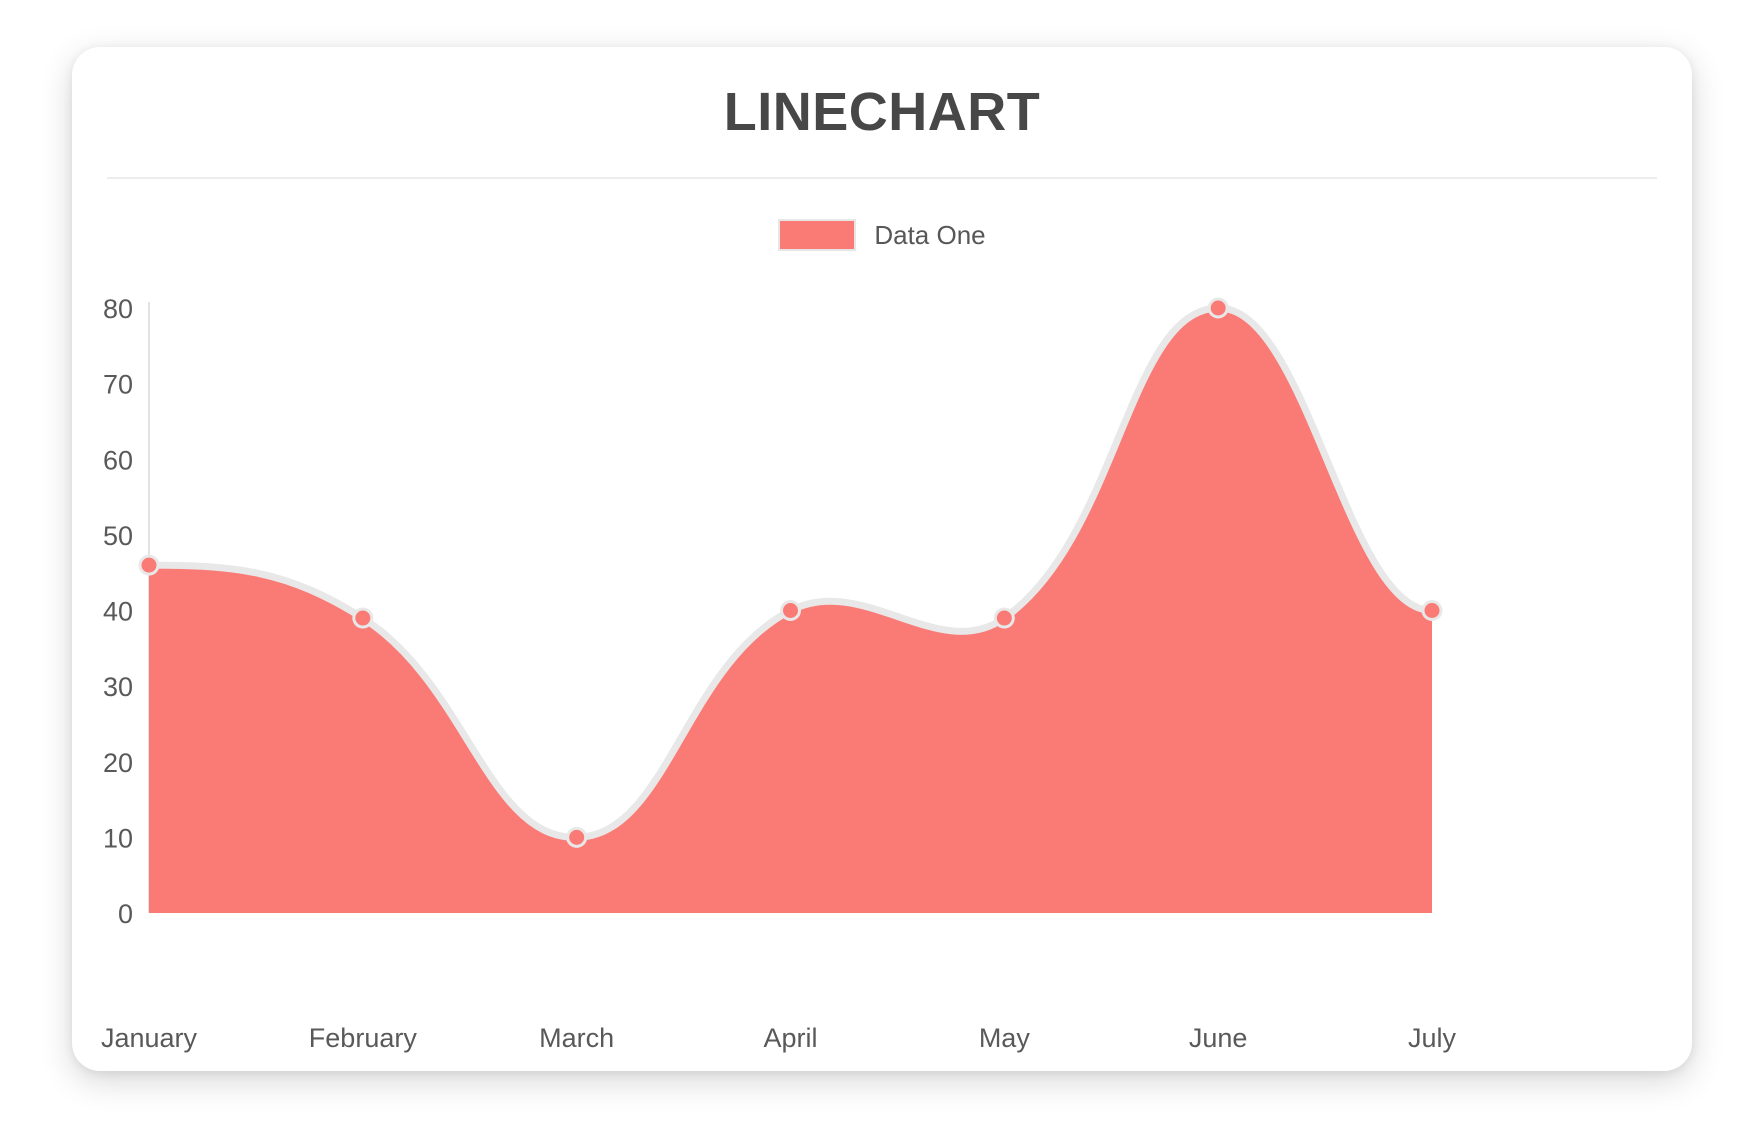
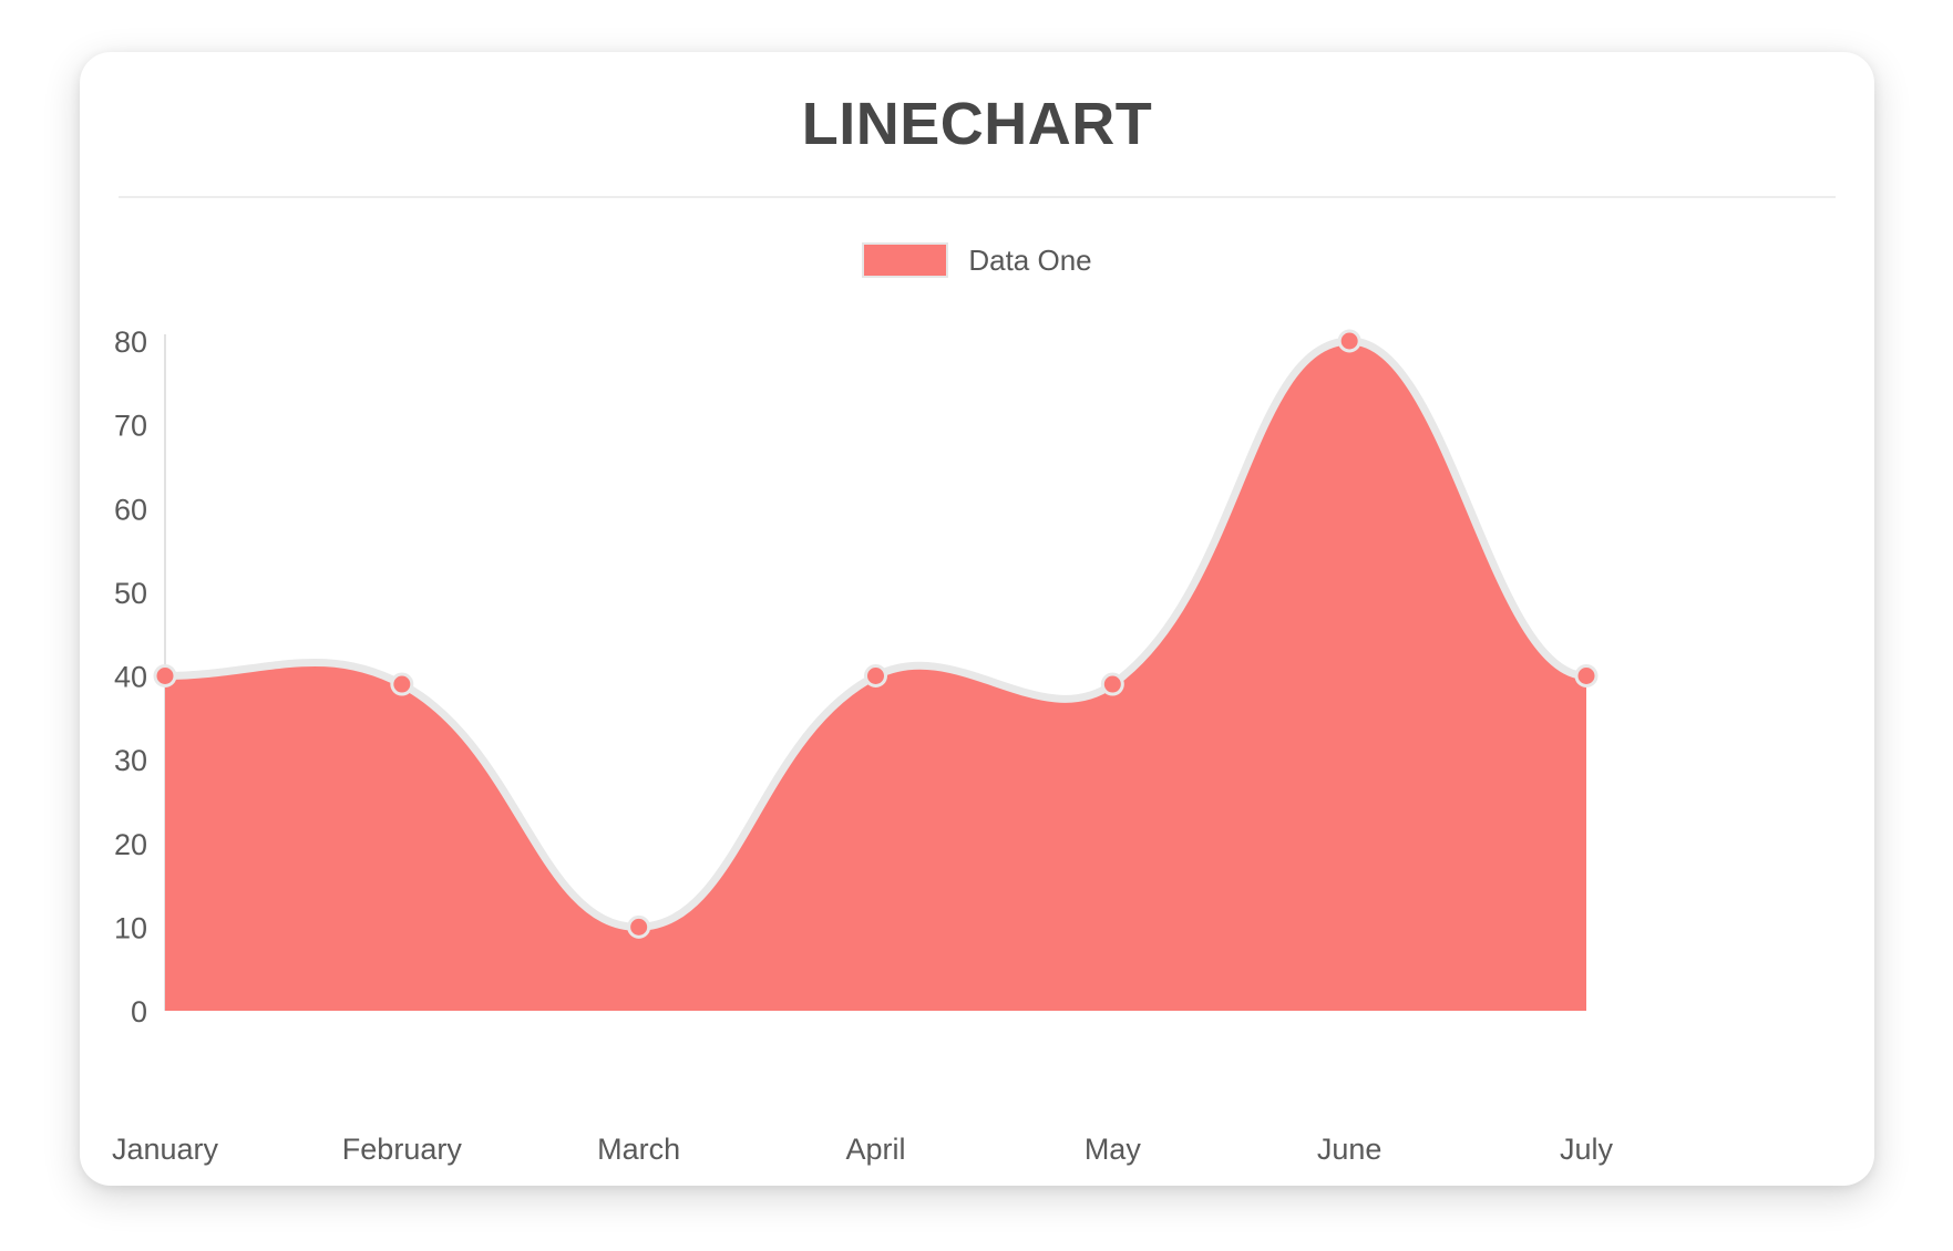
January: 46 -> 40
